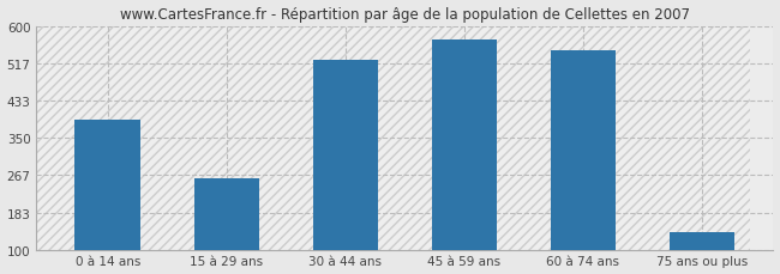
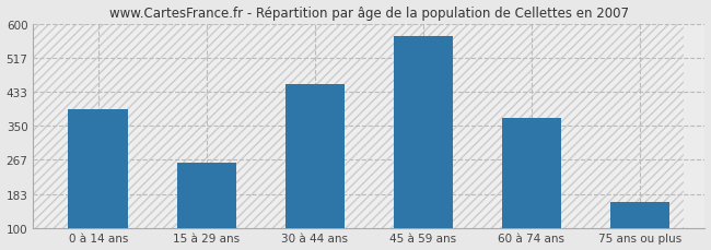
30 à 44 ans: 525 -> 453
60 à 74 ans: 545 -> 370
75 ans ou plus: 140 -> 163
